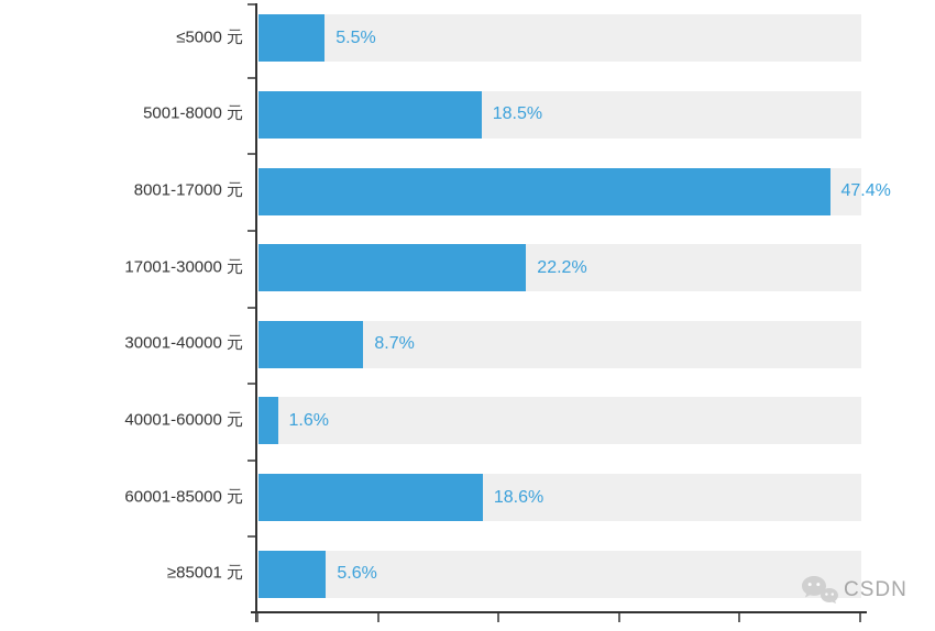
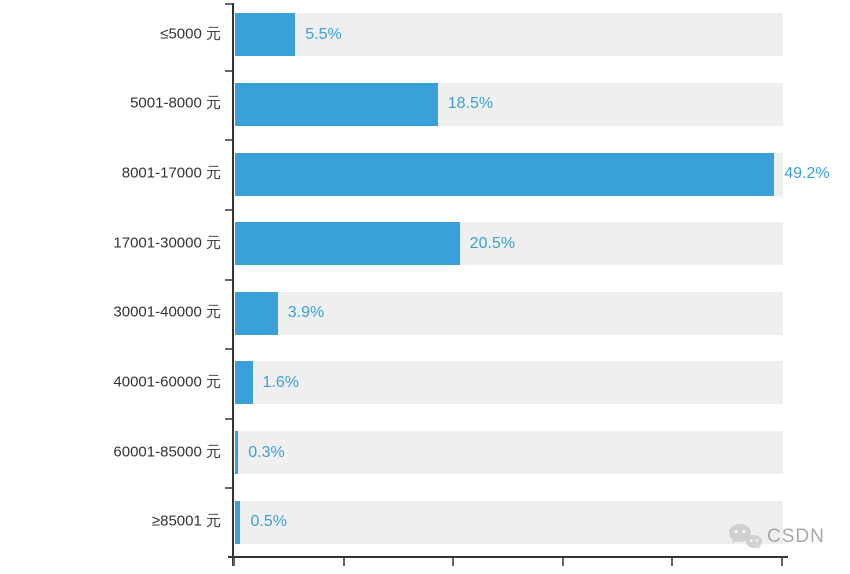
8001-17000 元: 47.4% -> 49.2%
17001-30000 元: 22.2% -> 20.5%
30001-40000 元: 8.7% -> 3.9%
60001-85000 元: 18.6% -> 0.3%
≥85001 元: 5.6% -> 0.5%
